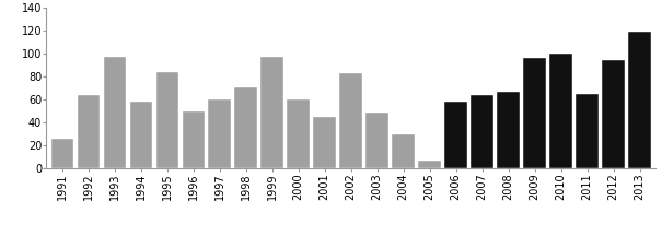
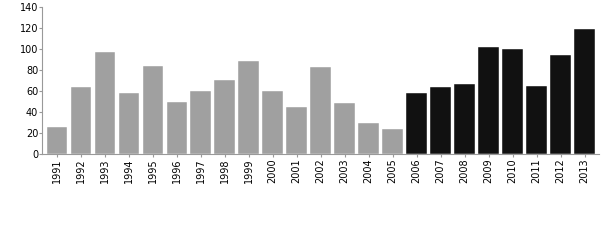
1999: 97 -> 89
2005: 7 -> 24
2009: 96 -> 102
